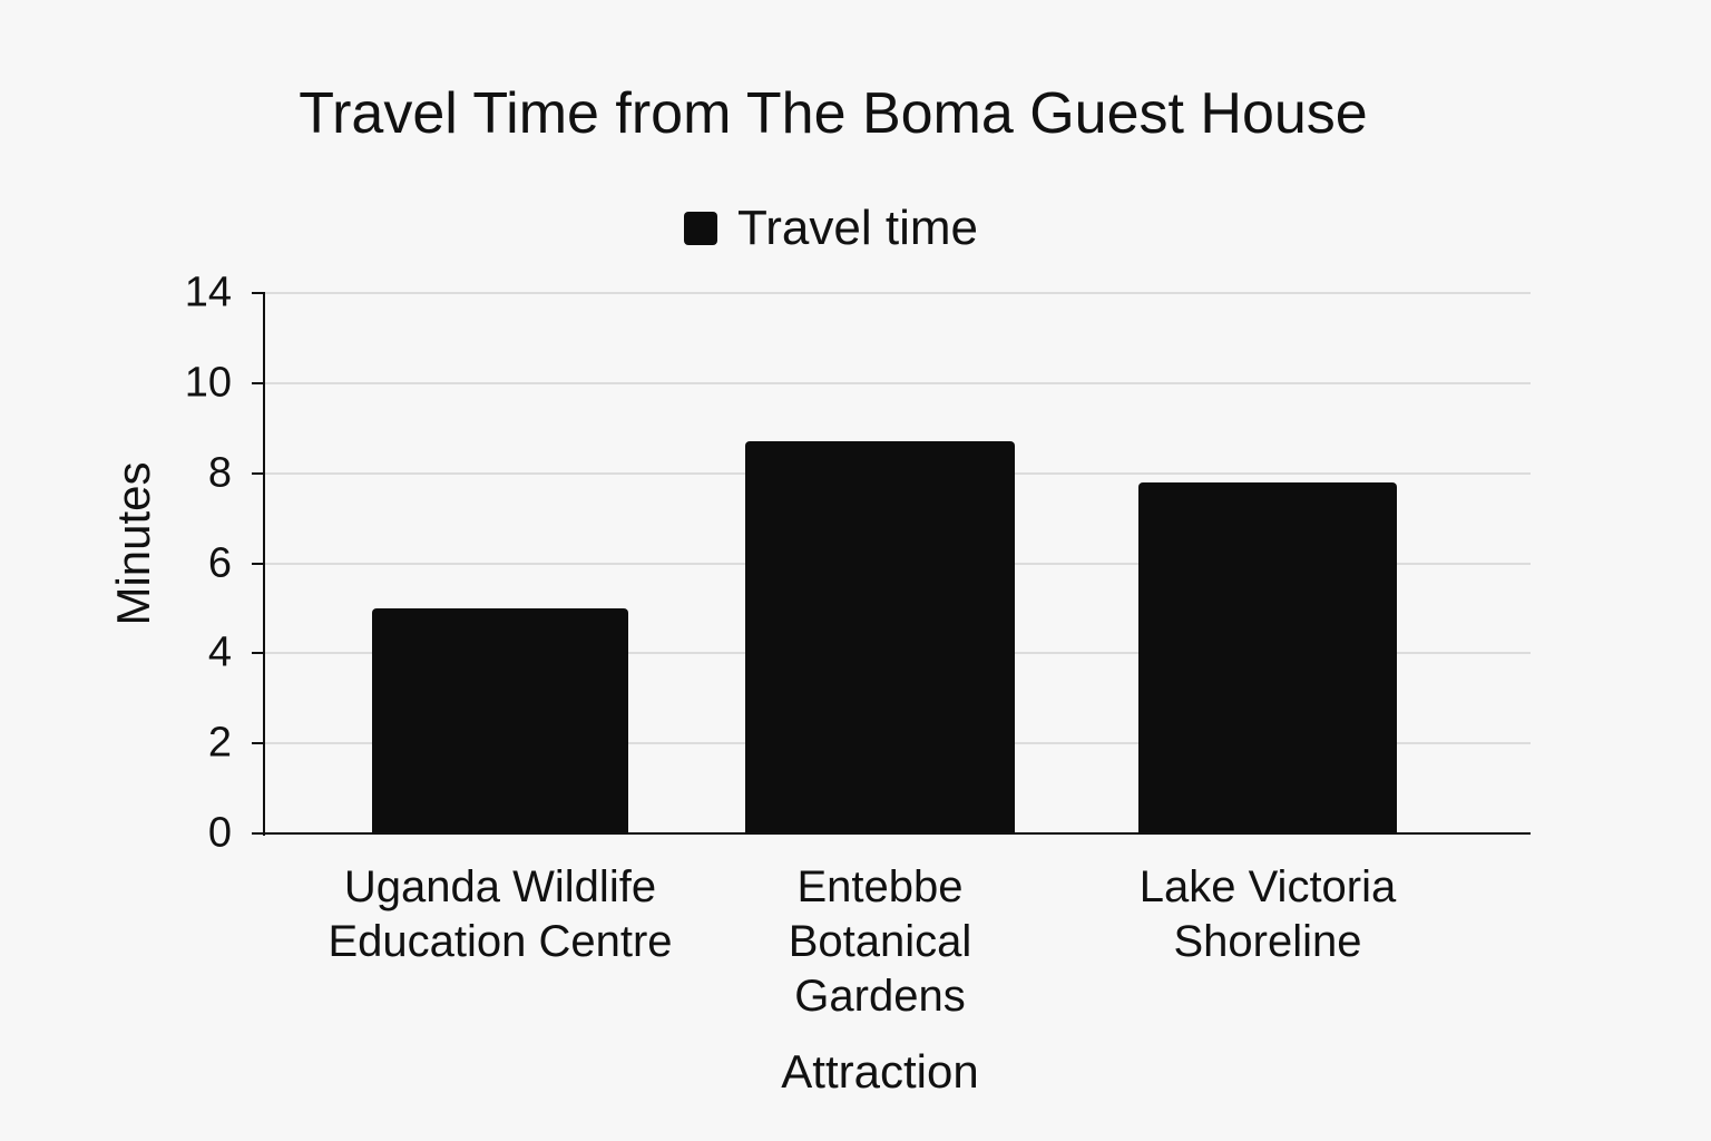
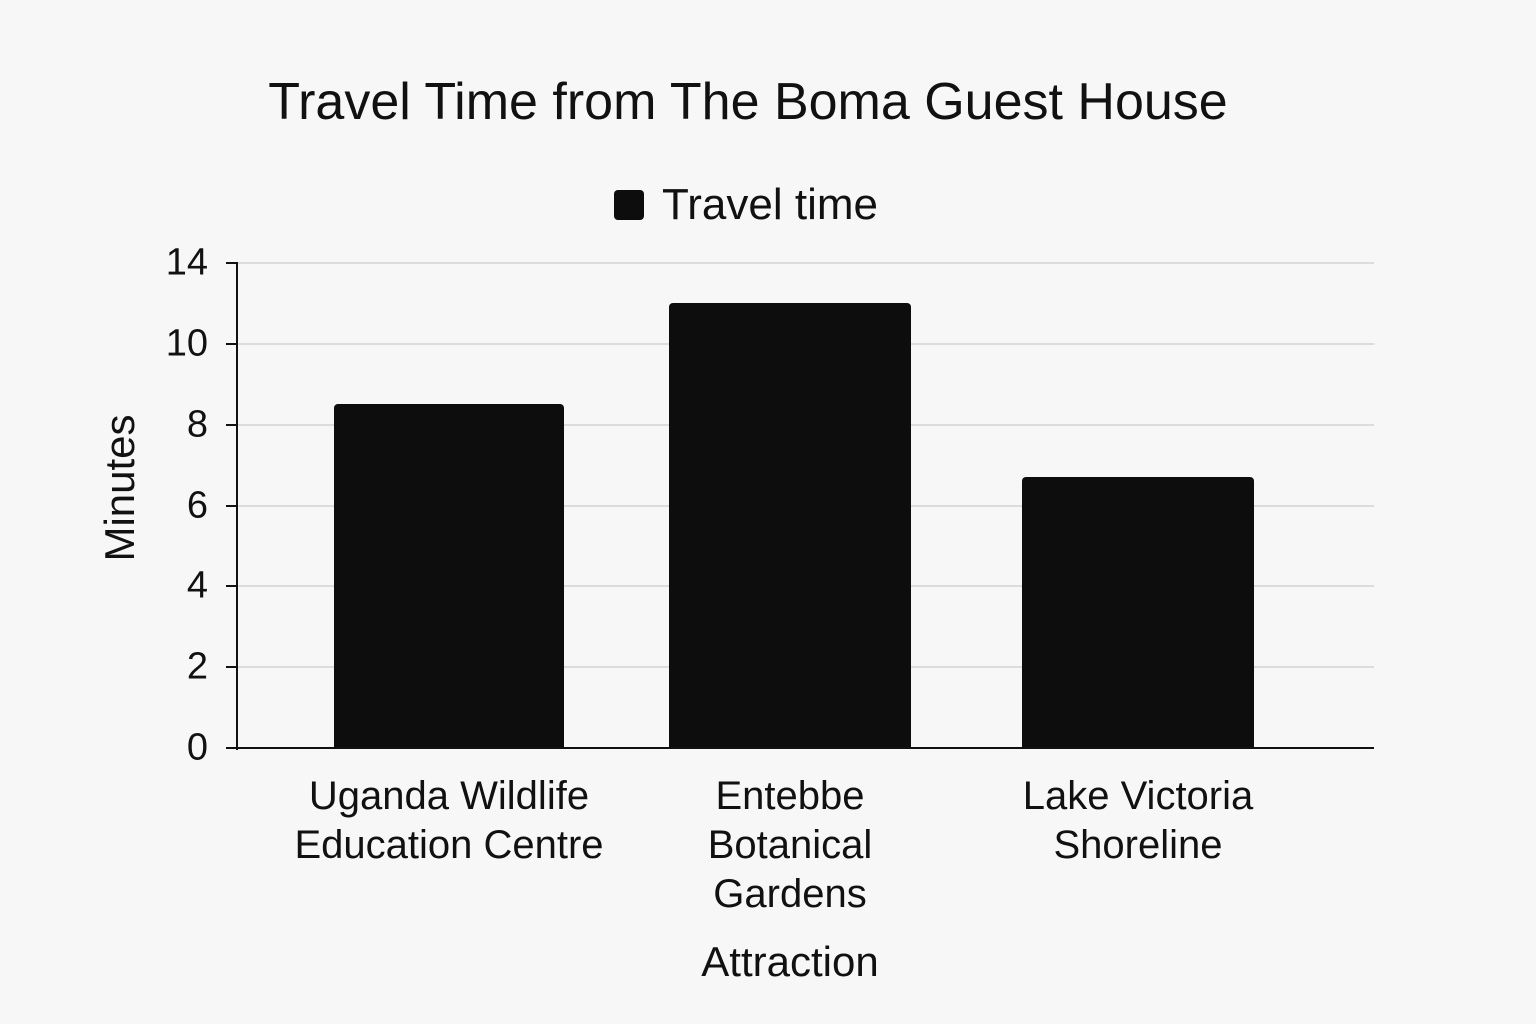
Uganda Wildlife Education Centre: 5.0 -> 8.5
Entebbe Botanical Gardens: 8.7 -> 11.0
Lake Victoria Shoreline: 7.8 -> 6.7
